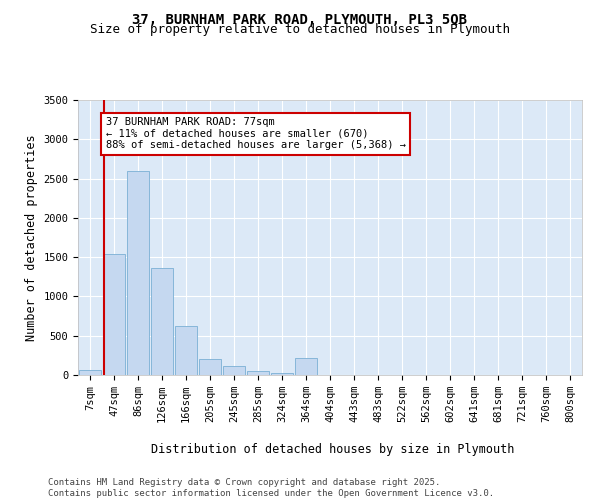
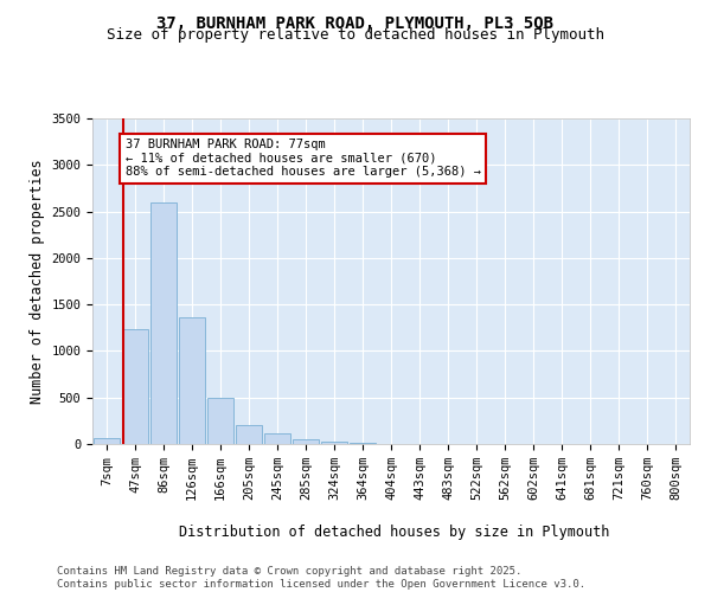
47sqm: 1540 -> 1240
166sqm: 620 -> 500
364sqm: 220 -> 10
